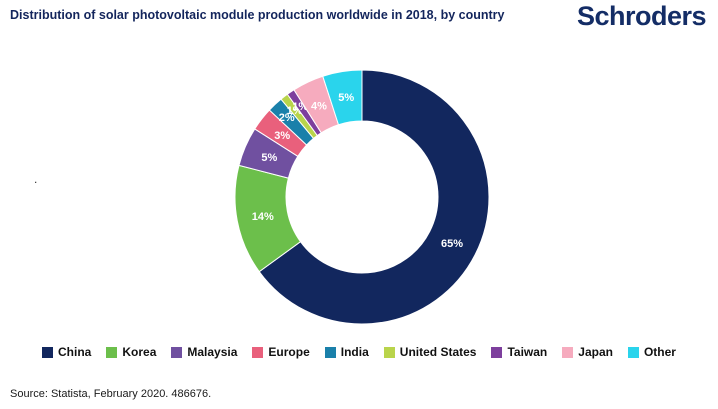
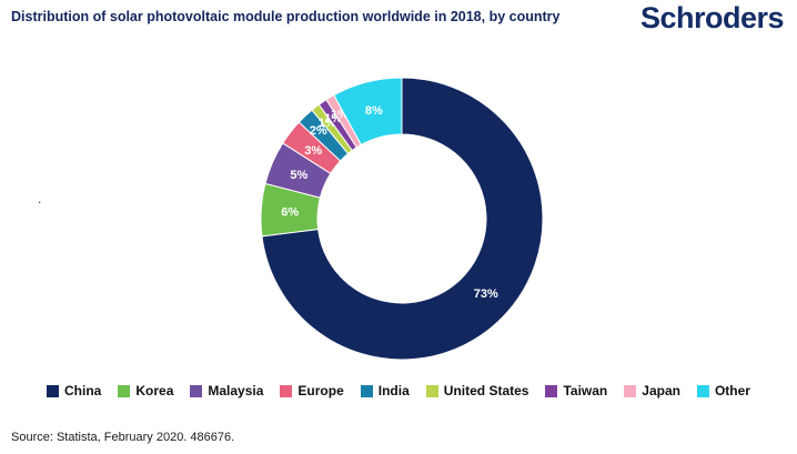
China: 65% -> 73%
Korea: 14% -> 6%
Japan: 4% -> 1%
Other: 5% -> 8%
